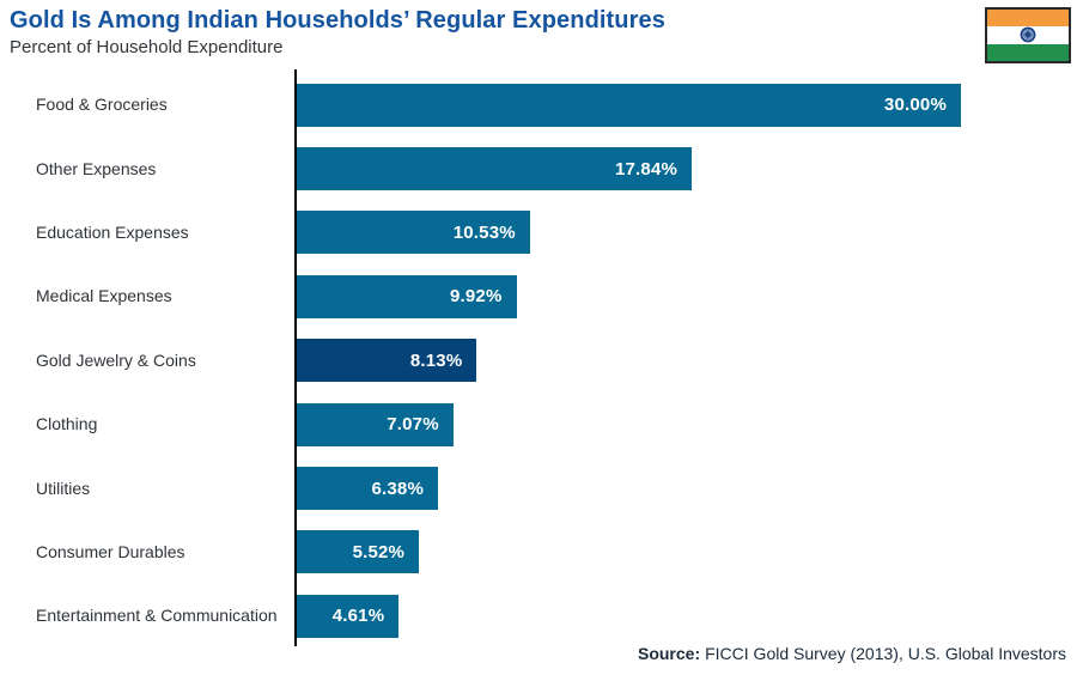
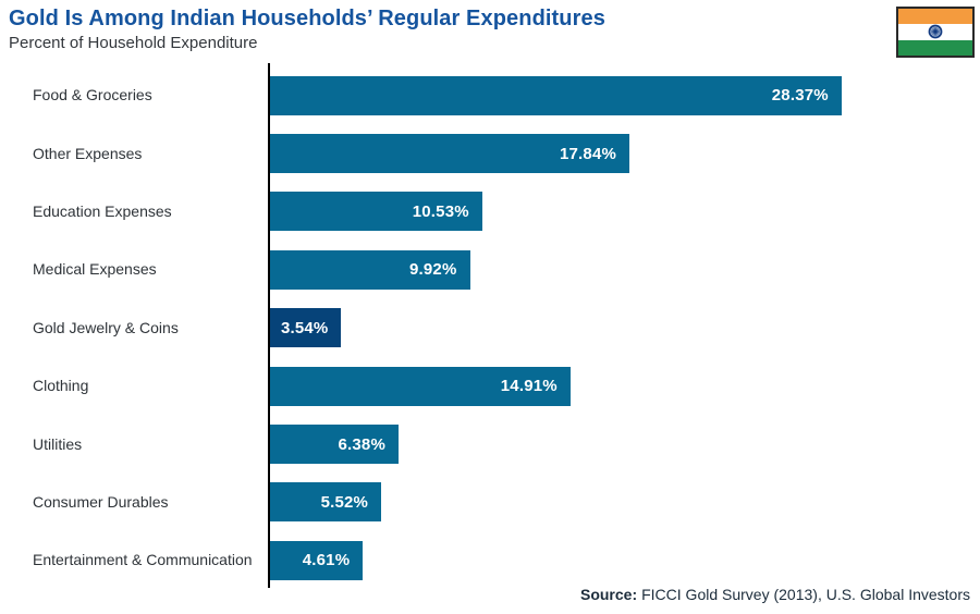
Food & Groceries: 30.00% -> 28.37%
Gold Jewelry & Coins: 8.13% -> 3.54%
Clothing: 7.07% -> 14.91%
